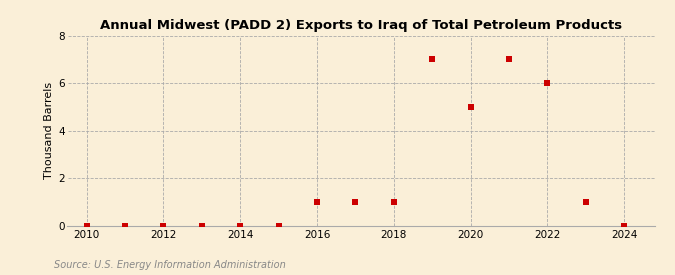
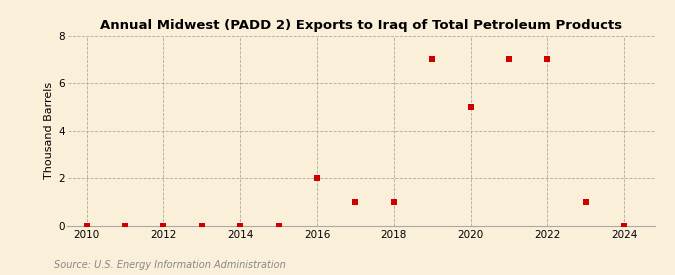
2016: 1 -> 2
2022: 6 -> 7
